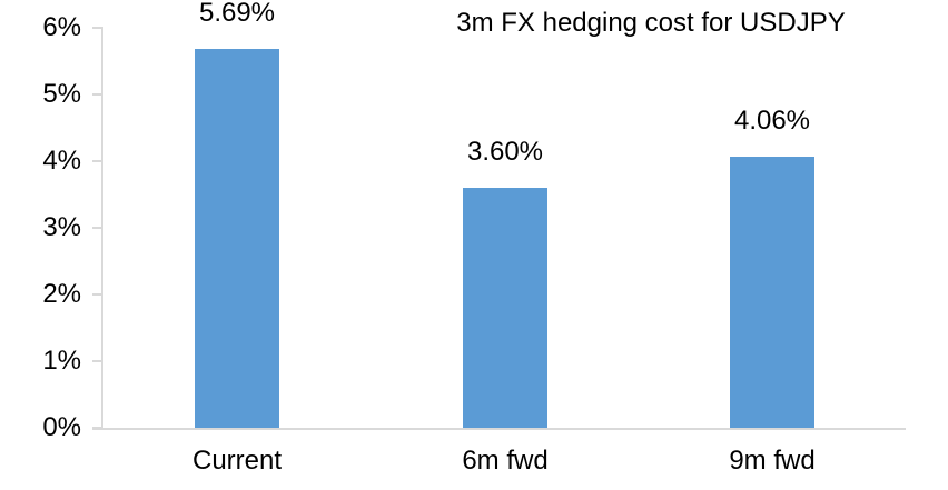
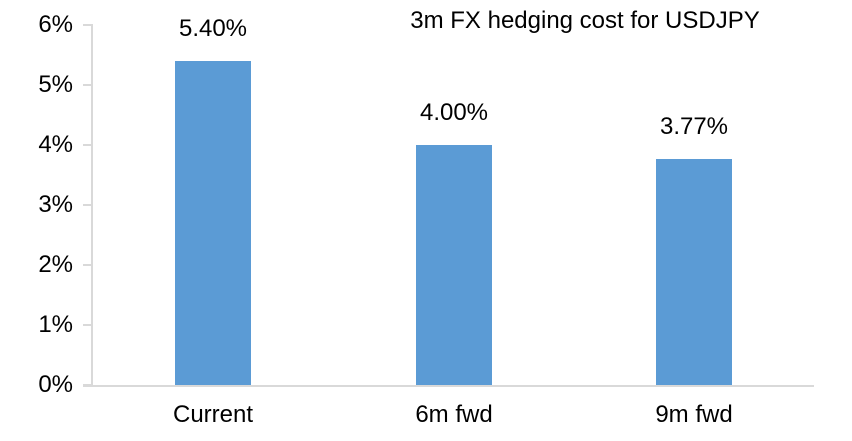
Current: 5.69% -> 5.40%
6m fwd: 3.60% -> 4.00%
9m fwd: 4.06% -> 3.77%
